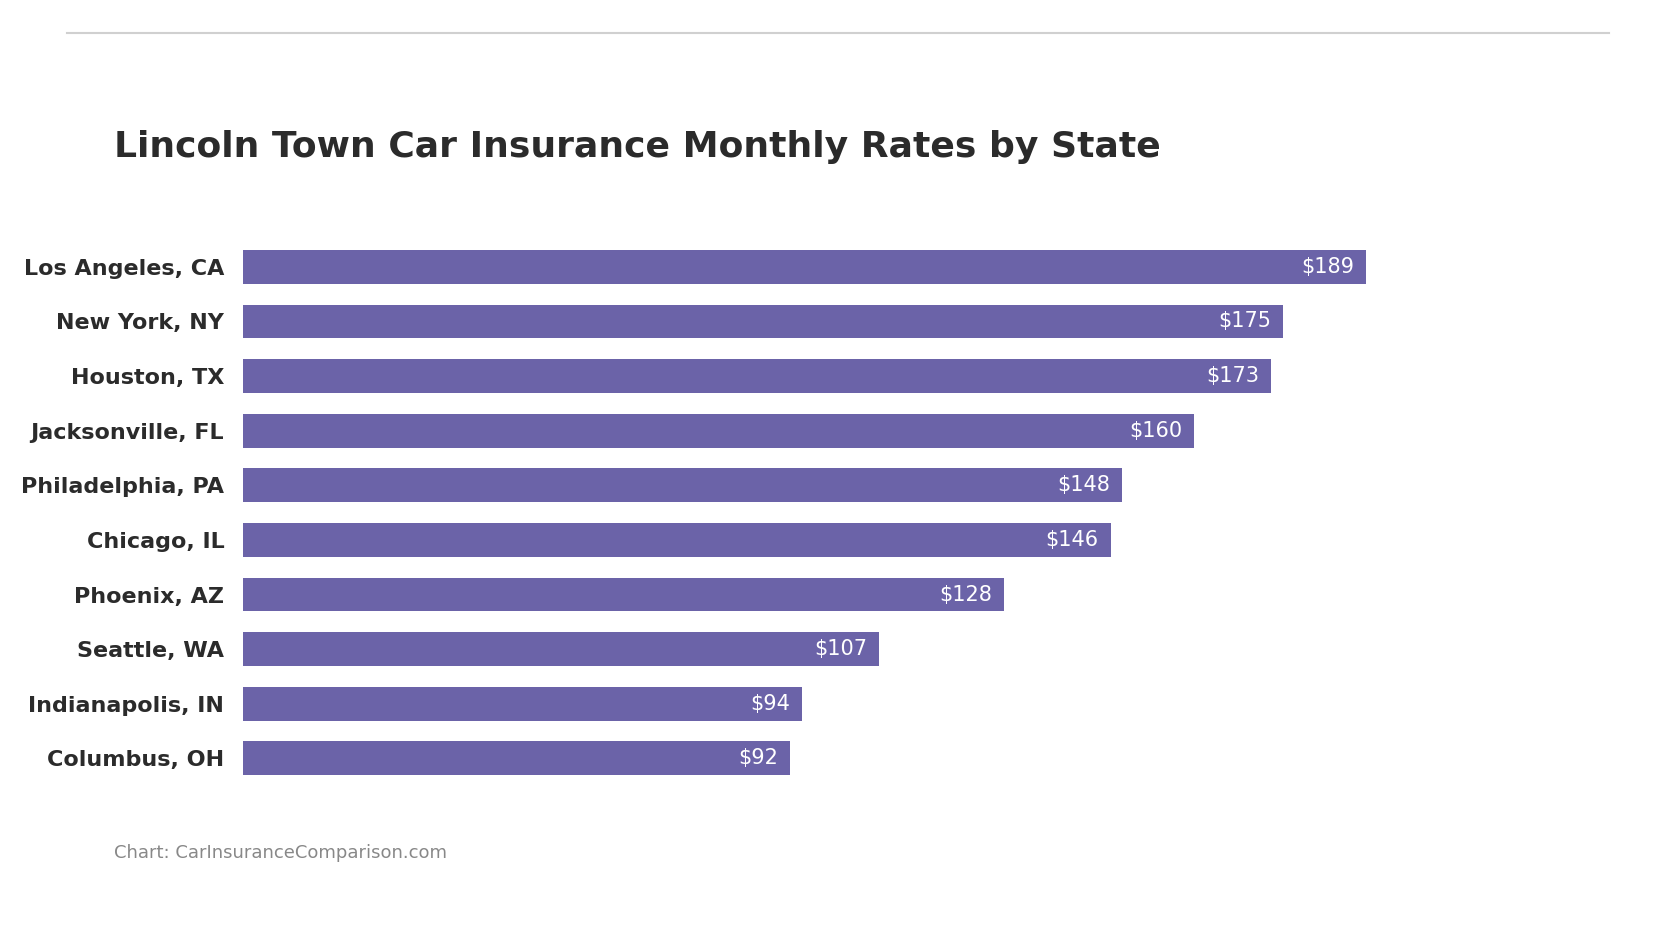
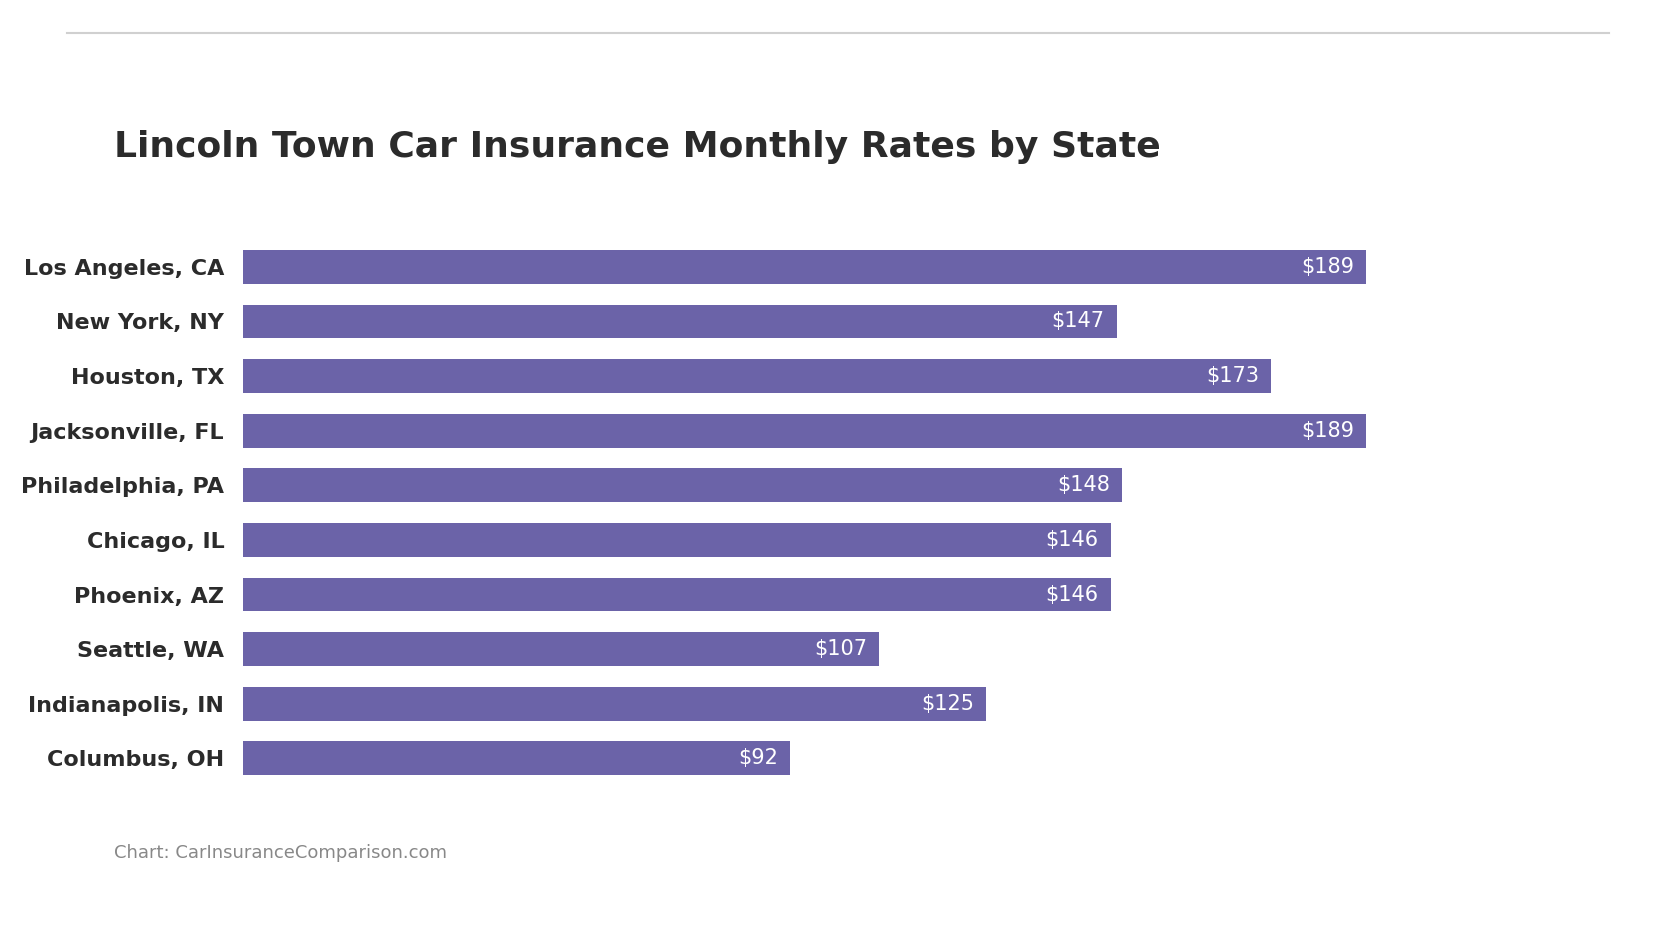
New York, NY: $175 -> $147
Jacksonville, FL: $160 -> $189
Phoenix, AZ: $128 -> $146
Indianapolis, IN: $94 -> $125
